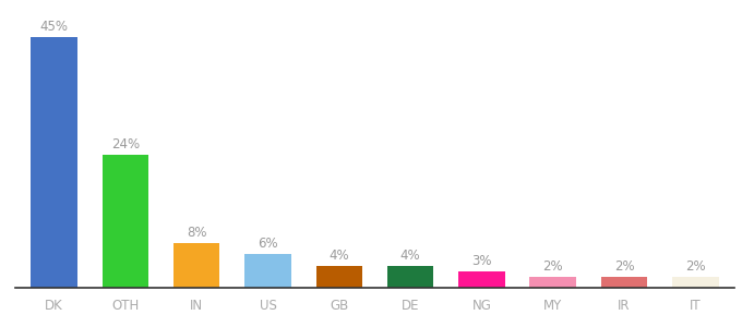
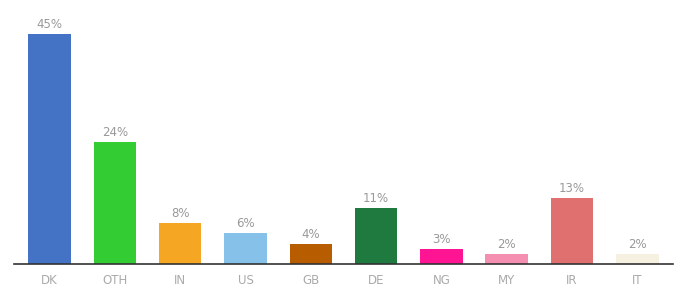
DE: 4% -> 11%
IR: 2% -> 13%
